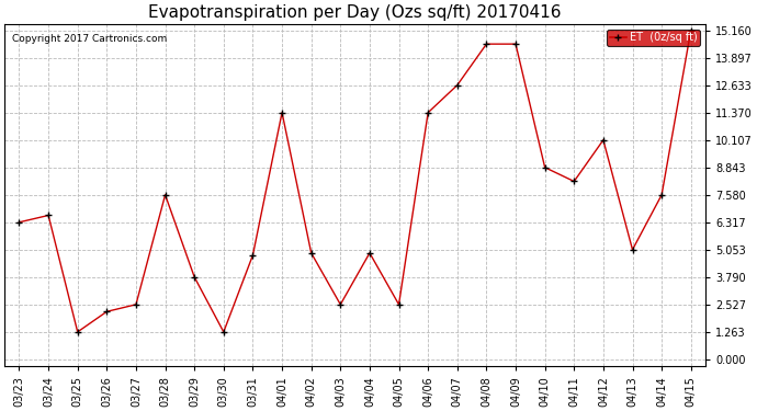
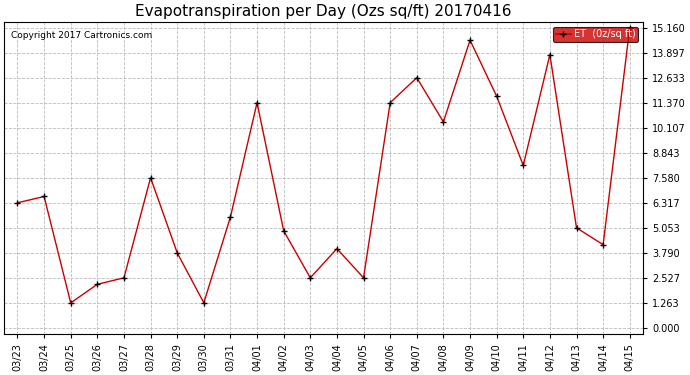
03/31: 4.8 -> 5.6
04/04: 4.9 -> 4.0
04/08: 14.5 -> 10.4
04/10: 8.8 -> 11.7
04/12: 10.1 -> 13.8
04/14: 7.6 -> 4.2
